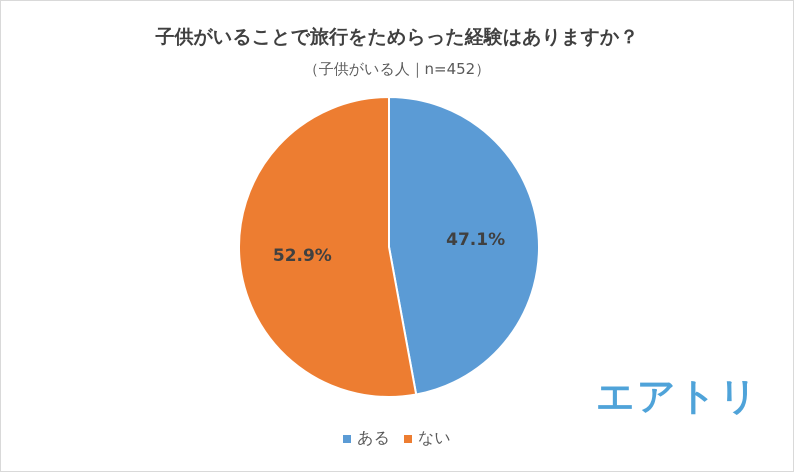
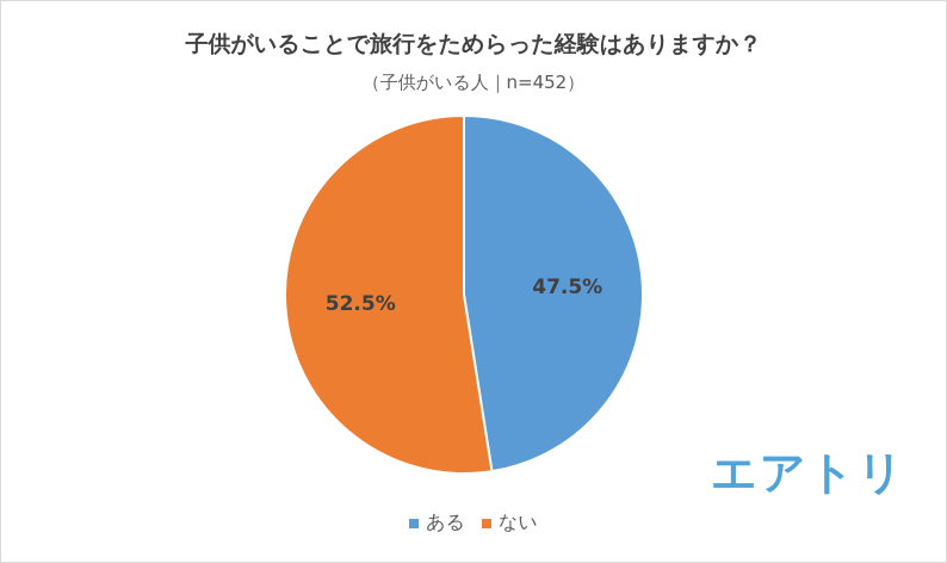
ある: 47.1% -> 47.5%
ない: 52.9% -> 52.5%
